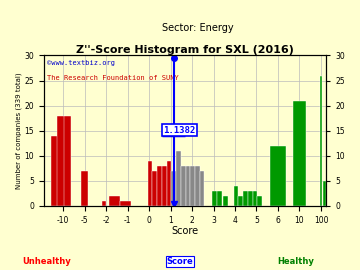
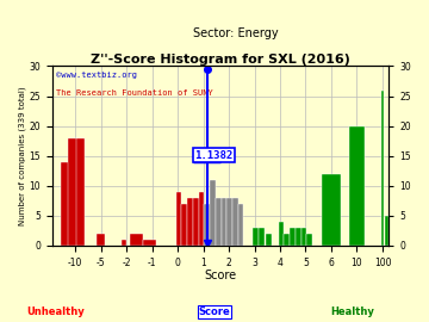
-5: 7 -> 2
10: 21 -> 20
